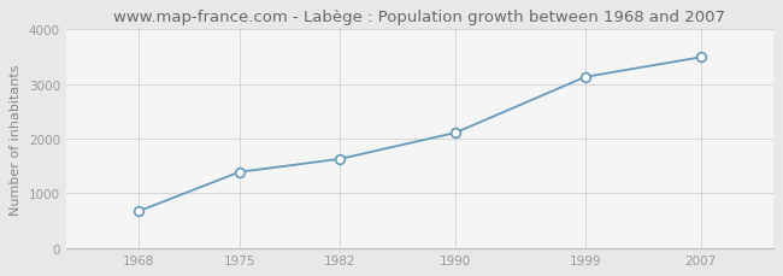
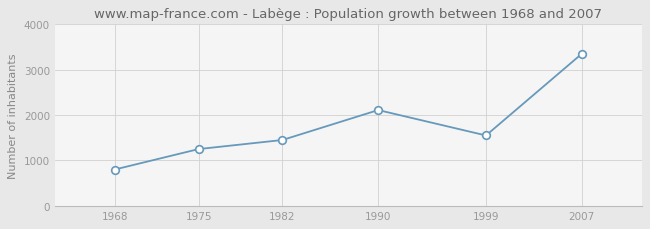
1968: 670 -> 800
1975: 1390 -> 1250
1982: 1630 -> 1450
1999: 3130 -> 1550
2007: 3490 -> 3350
